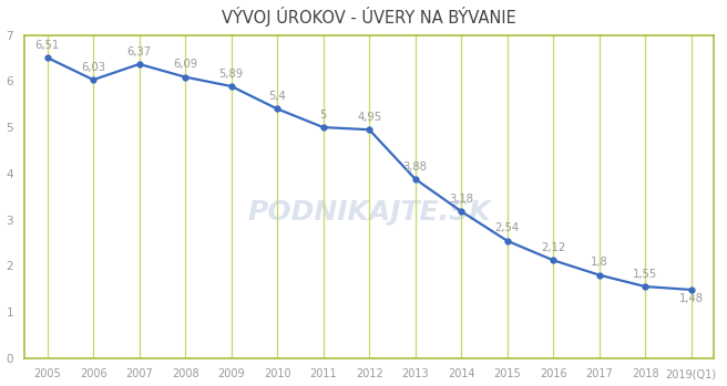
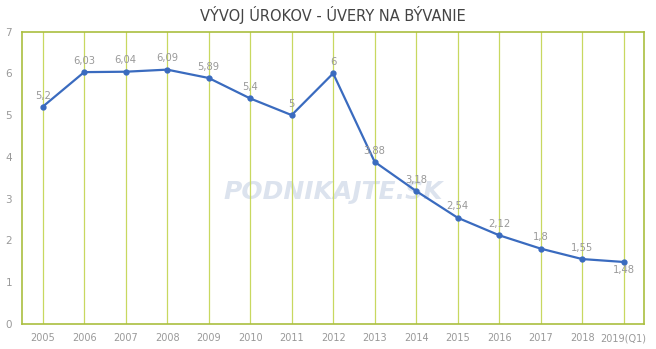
2005: 6,51 -> 5,2
2007: 6,37 -> 6,04
2012: 4,95 -> 6
